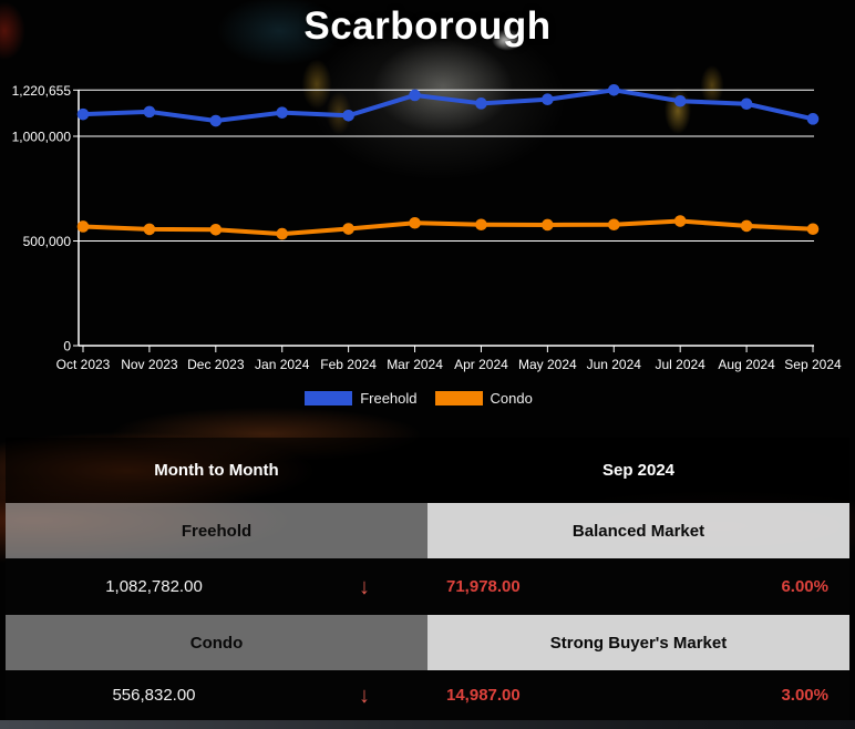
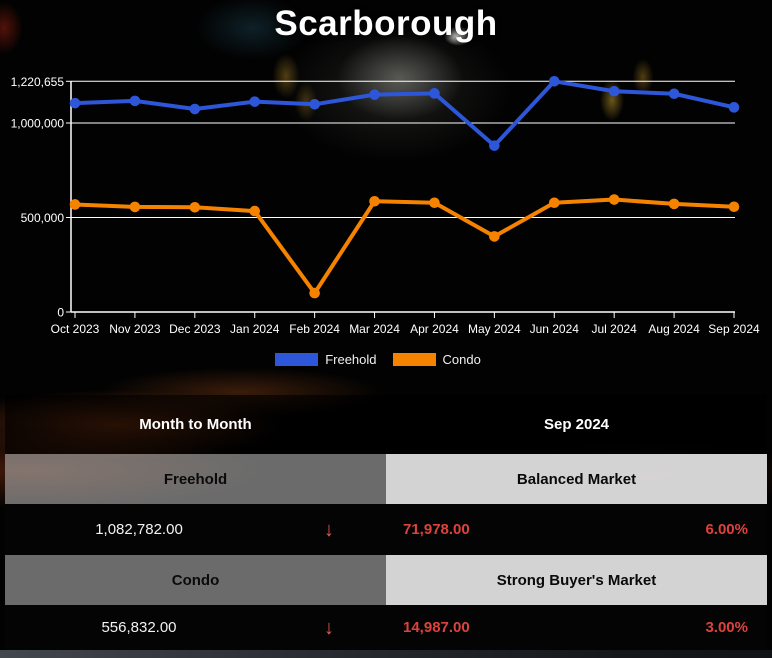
Condo/Feb 2024: 560000 -> 100000
Freehold/Mar 2024: 1200000 -> 1150000
Freehold/May 2024: 1180000 -> 880000
Condo/May 2024: 580000 -> 400000
